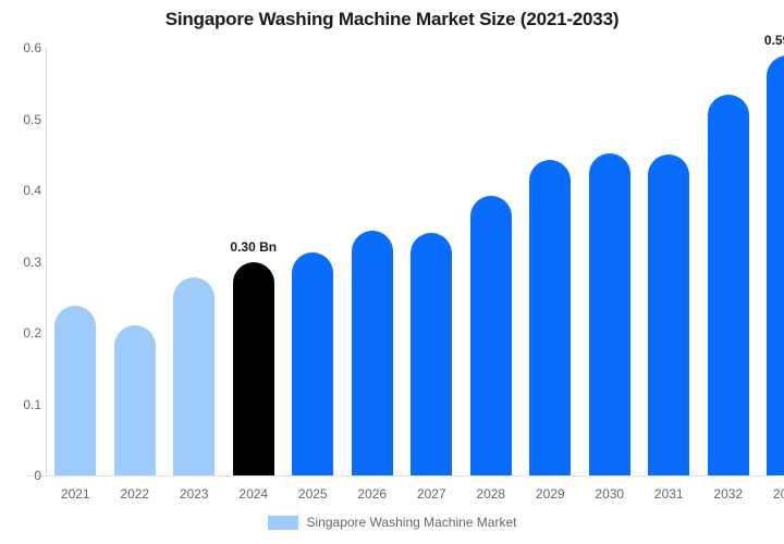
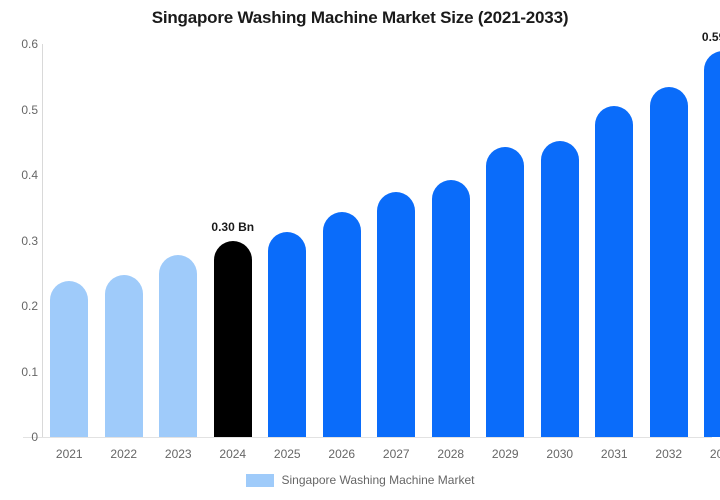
2022: 0.21 -> 0.25
2027: 0.34 -> 0.37
2031: 0.45 -> 0.51
